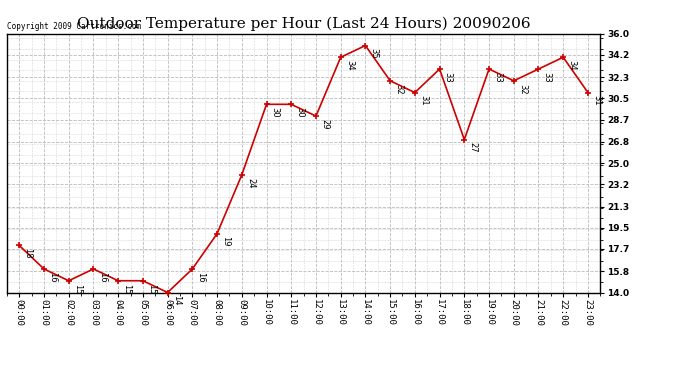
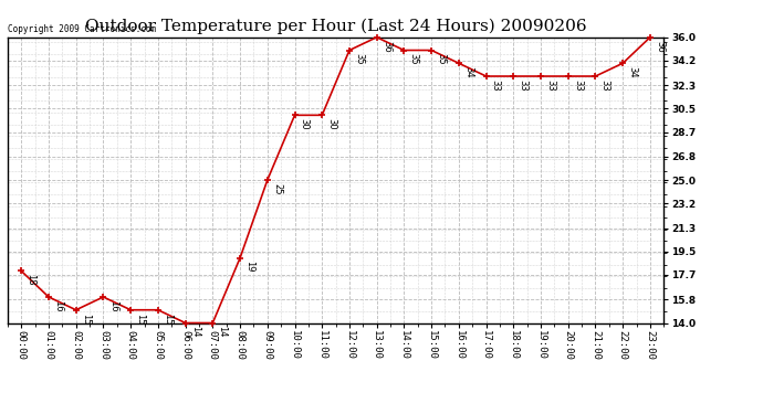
07:00: 16 -> 14
09:00: 24 -> 25
12:00: 29 -> 35
13:00: 34 -> 36
15:00: 32 -> 35
16:00: 31 -> 34
18:00: 27 -> 33
20:00: 32 -> 33
23:00: 31 -> 36
